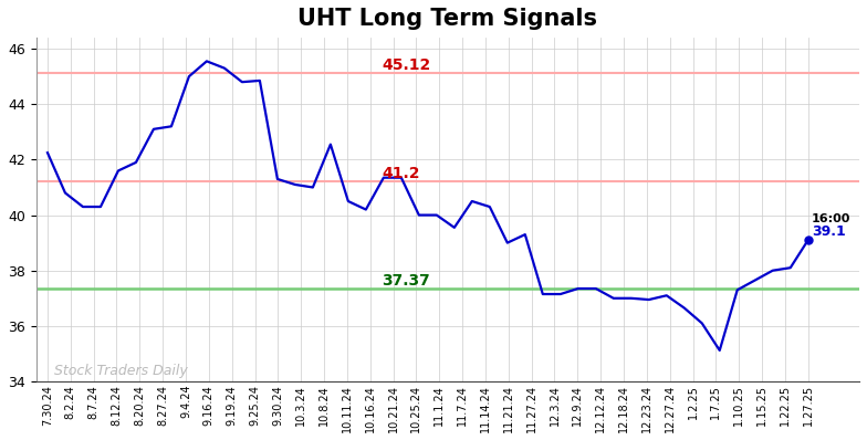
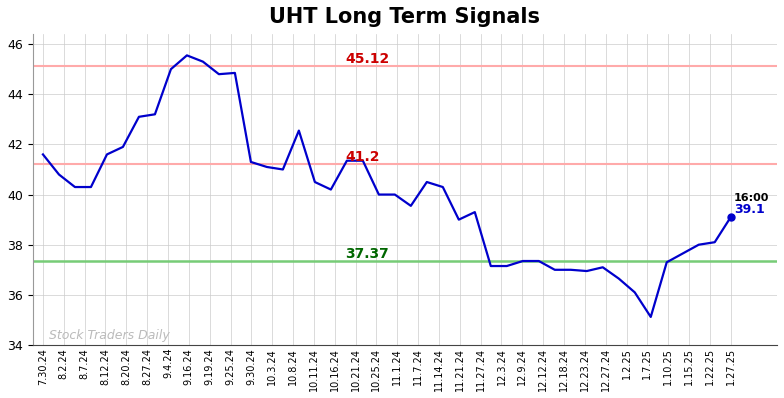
7.30.24: 42.25 -> 41.60
